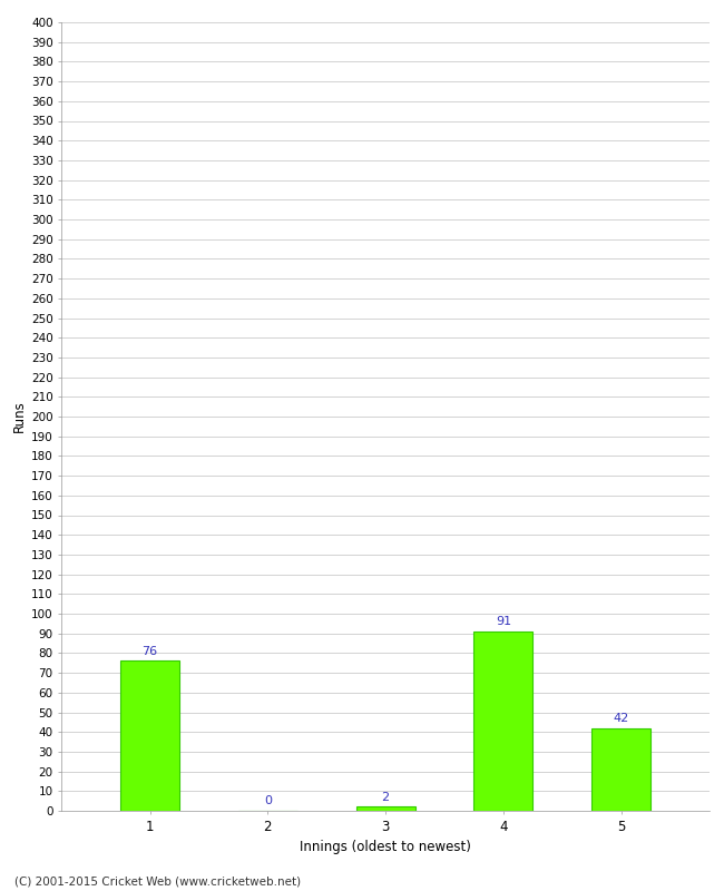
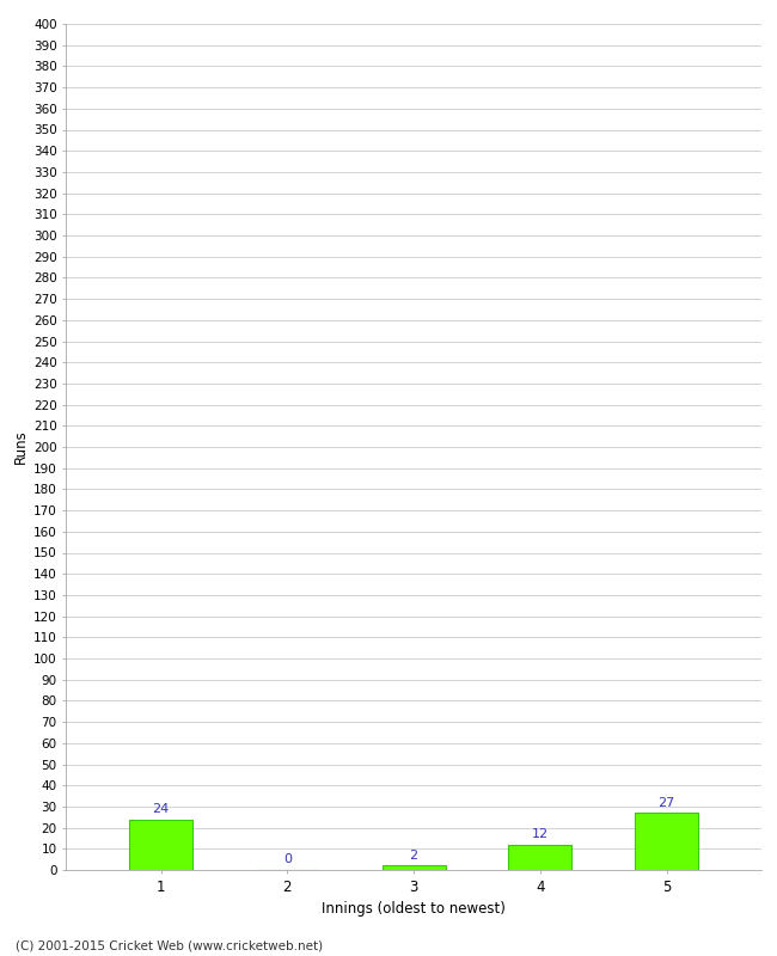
1: 76 -> 24
4: 91 -> 12
5: 42 -> 27
